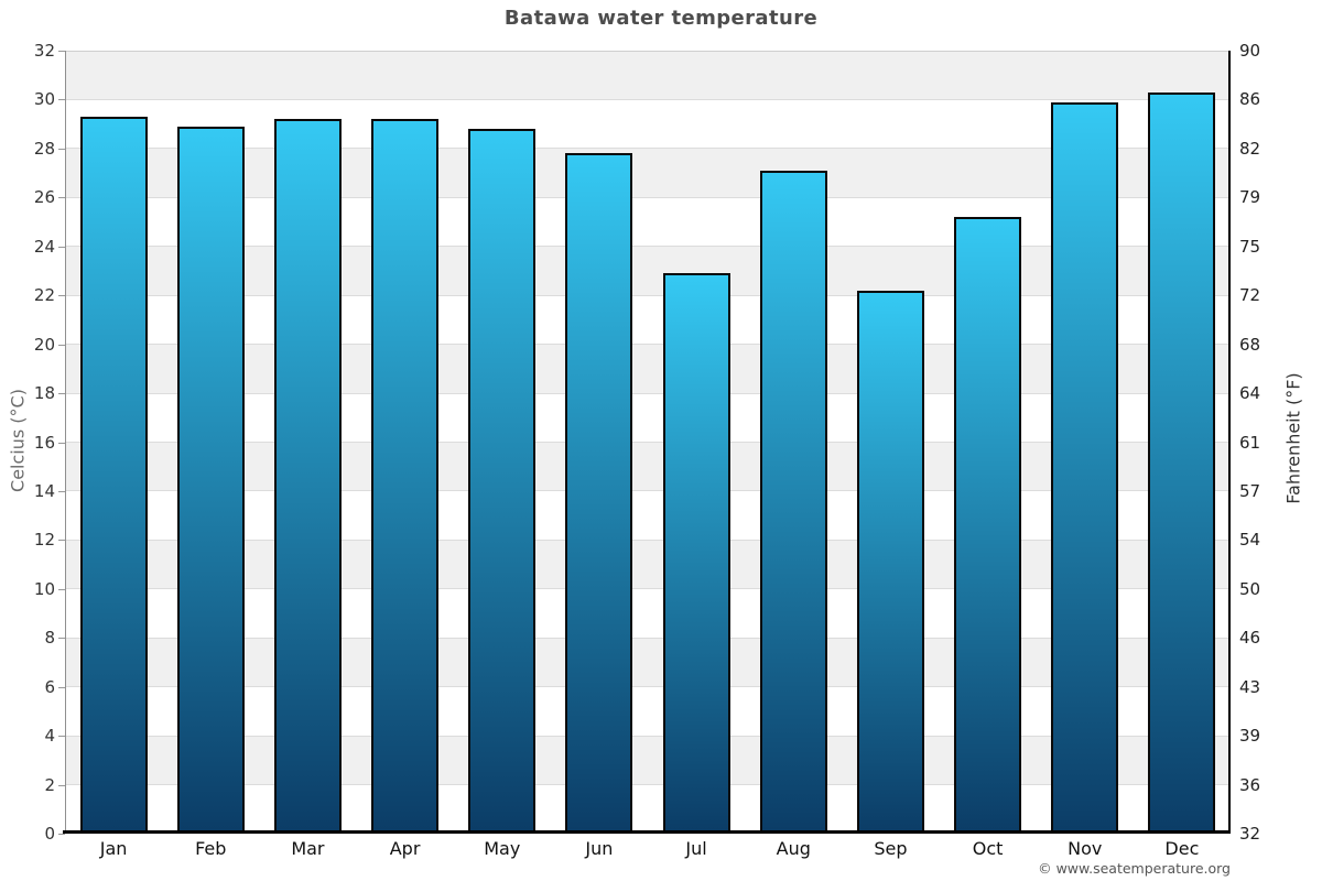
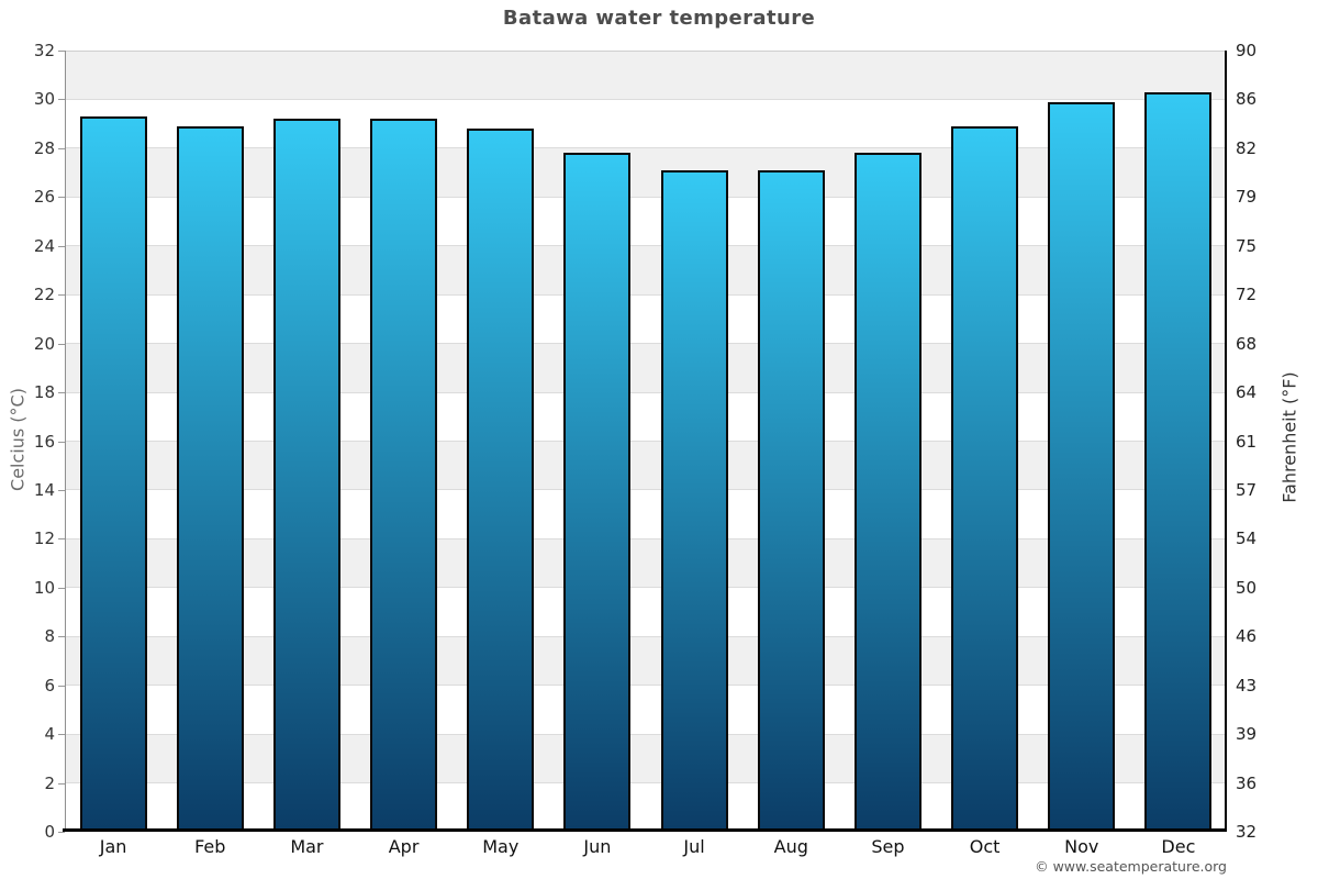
Jul: 22.9 -> 27.1
Sep: 22.2 -> 27.8
Oct: 25.2 -> 28.9
